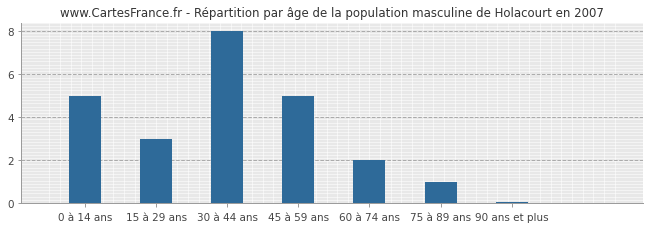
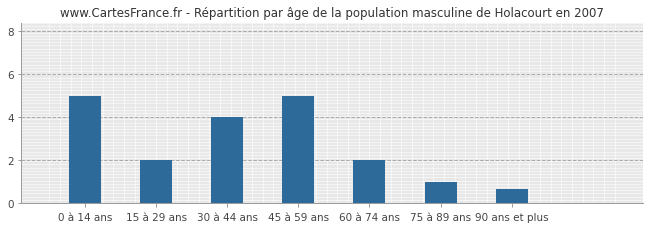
15 à 29 ans: 3.00 -> 2.00
30 à 44 ans: 8.00 -> 4.00
90 ans et plus: 0.07 -> 0.65
